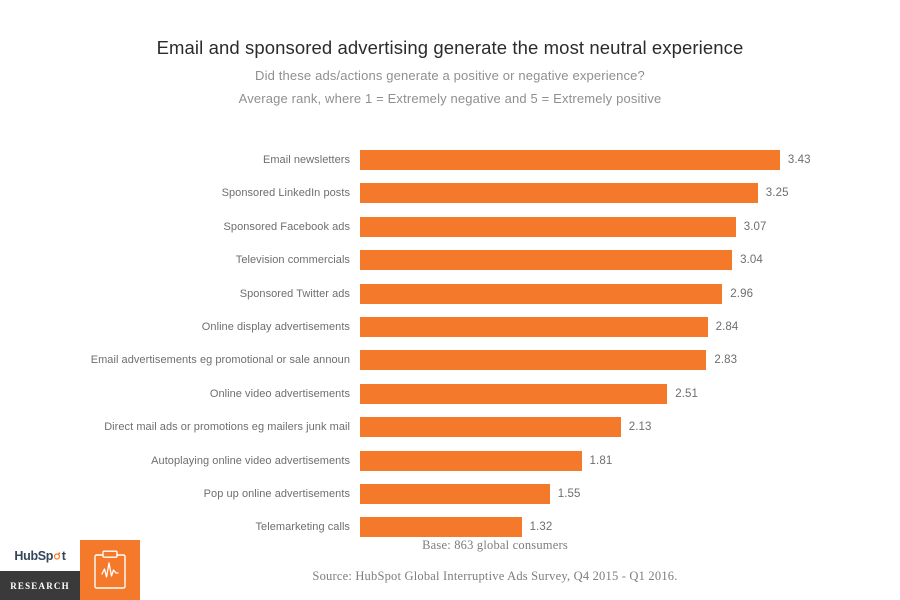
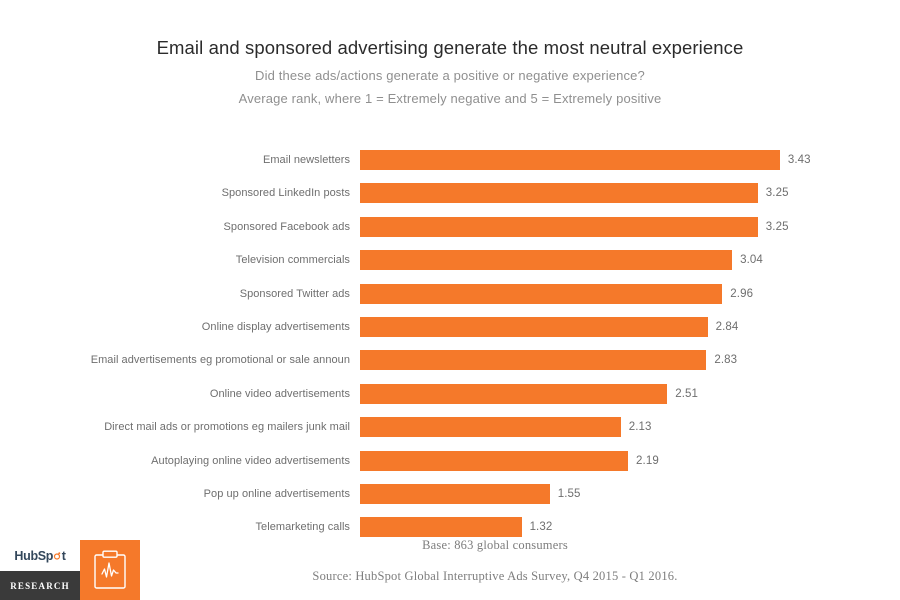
Sponsored Facebook ads: 3.07 -> 3.25
Autoplaying online video advertisements: 1.81 -> 2.19
